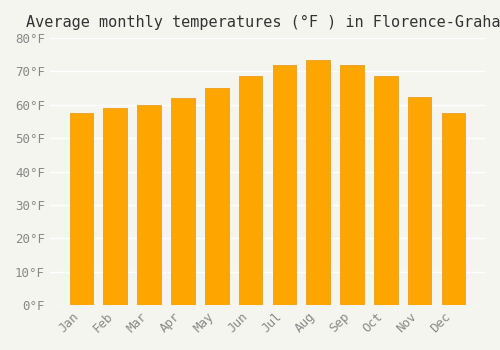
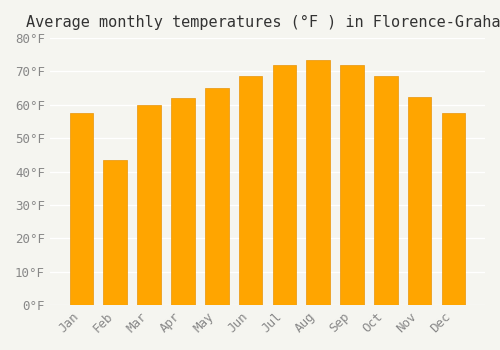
Feb: 59.0°F -> 43.5°F
